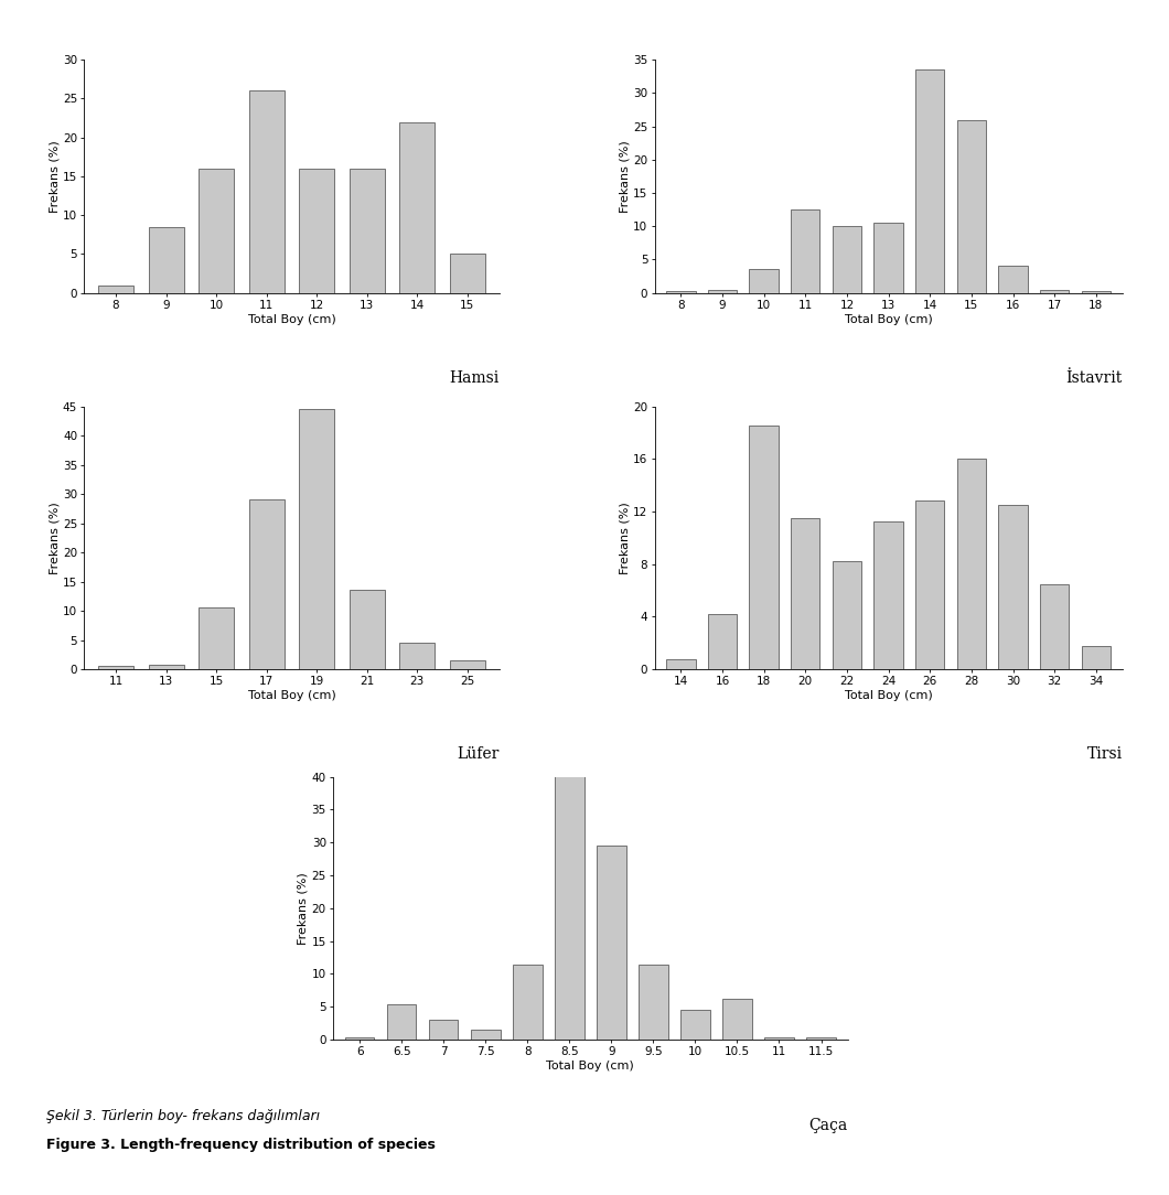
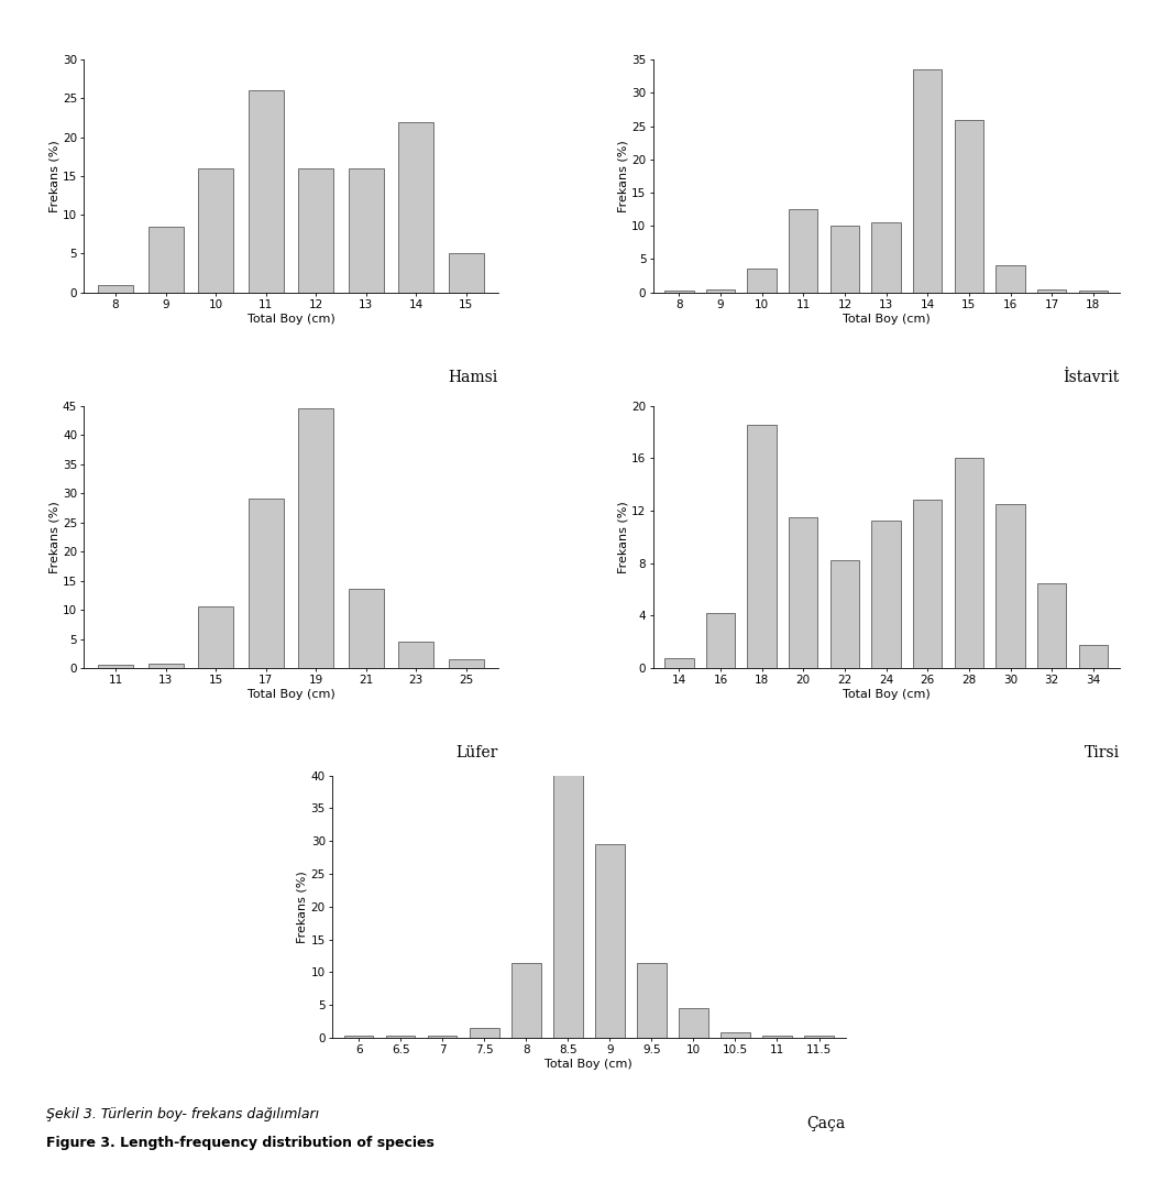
6.5: 5.4 -> 0.3
7: 3.0 -> 0.3
10.5: 6.2 -> 0.8
